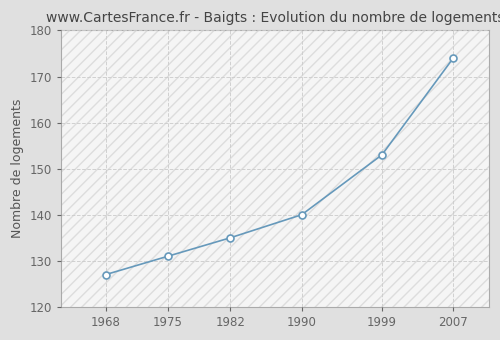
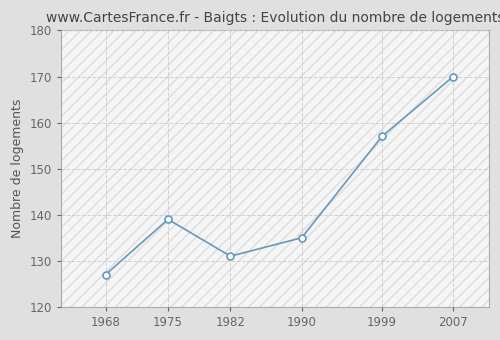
1975: 131 -> 139
1982: 135 -> 131
1990: 140 -> 135
1999: 153 -> 157
2007: 174 -> 170
